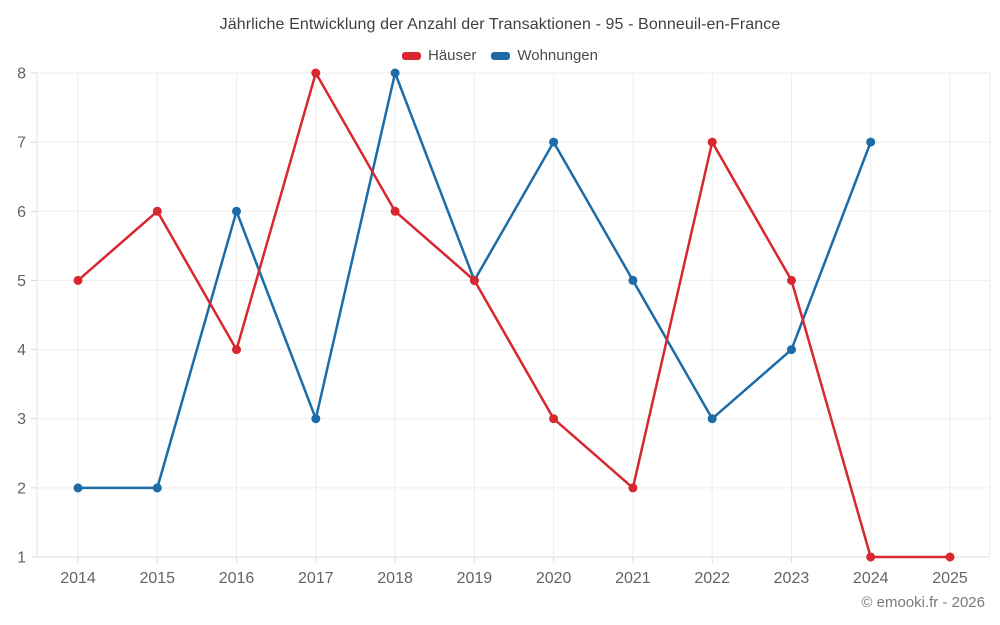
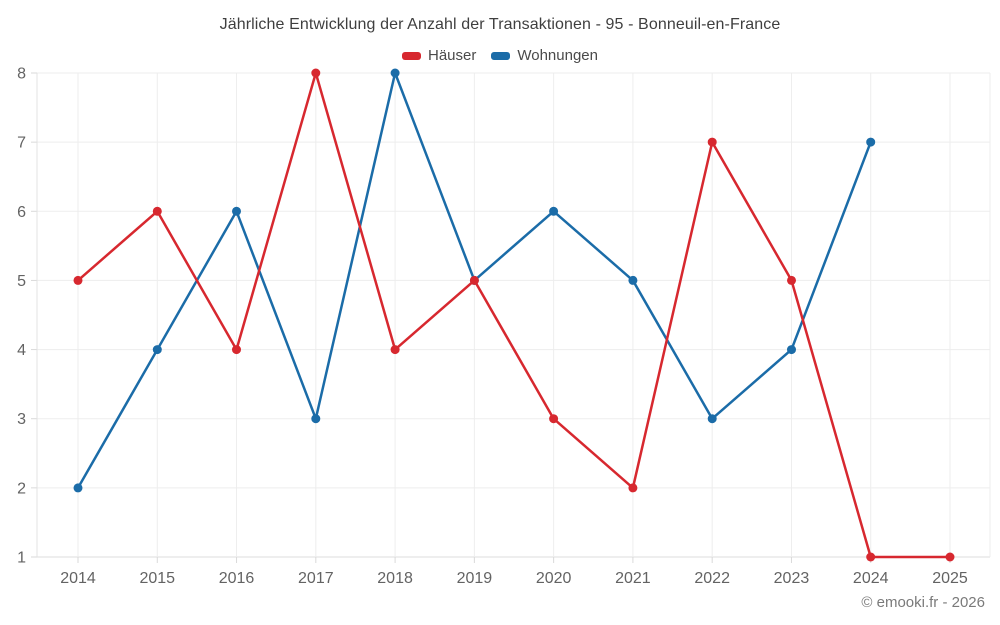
Wohnungen/2015: 2 -> 4
Häuser/2018: 6 -> 4
Wohnungen/2020: 7 -> 6
